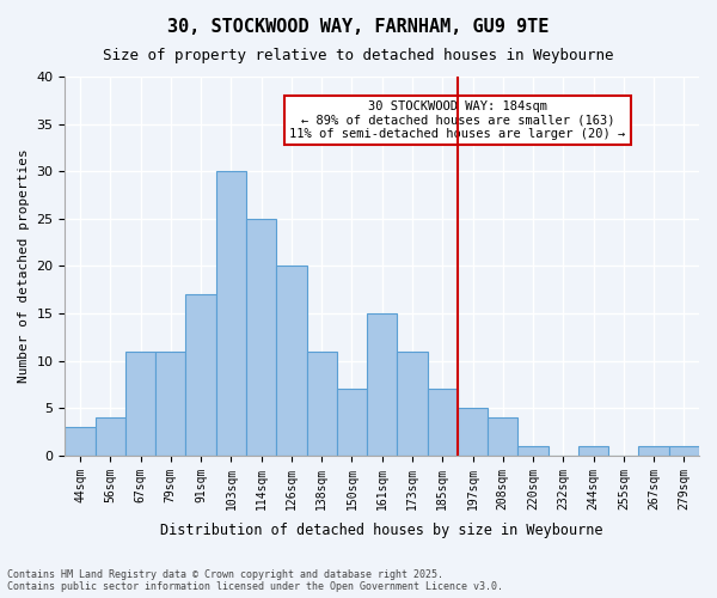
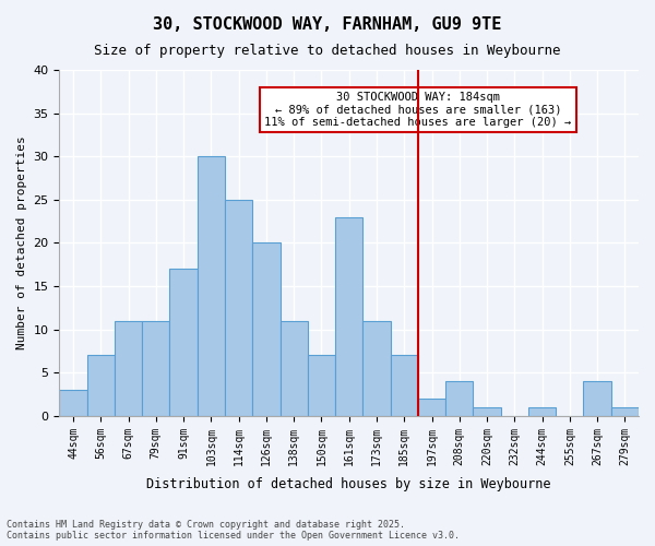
56sqm: 4 -> 7
161sqm: 15 -> 23
197sqm: 5 -> 2
267sqm: 1 -> 4
